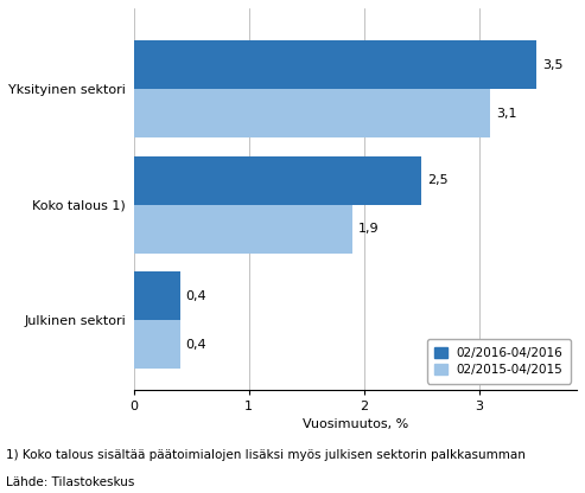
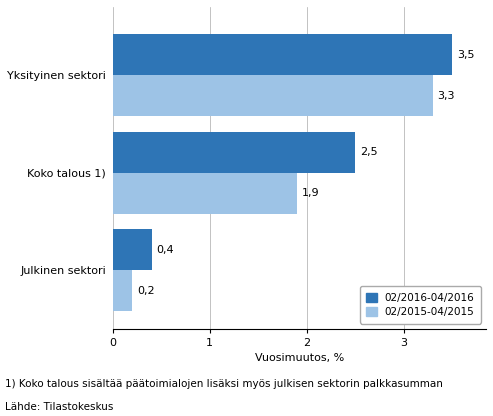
02/2015-04/2015/Yksityinen sektori: 3,1 -> 3,3
02/2015-04/2015/Julkinen sektori: 0,4 -> 0,2
